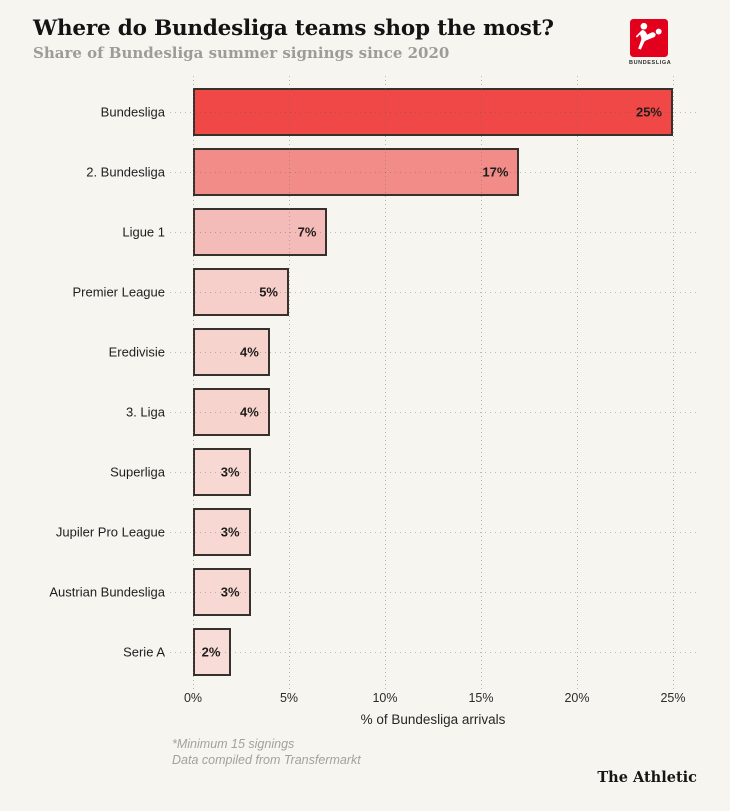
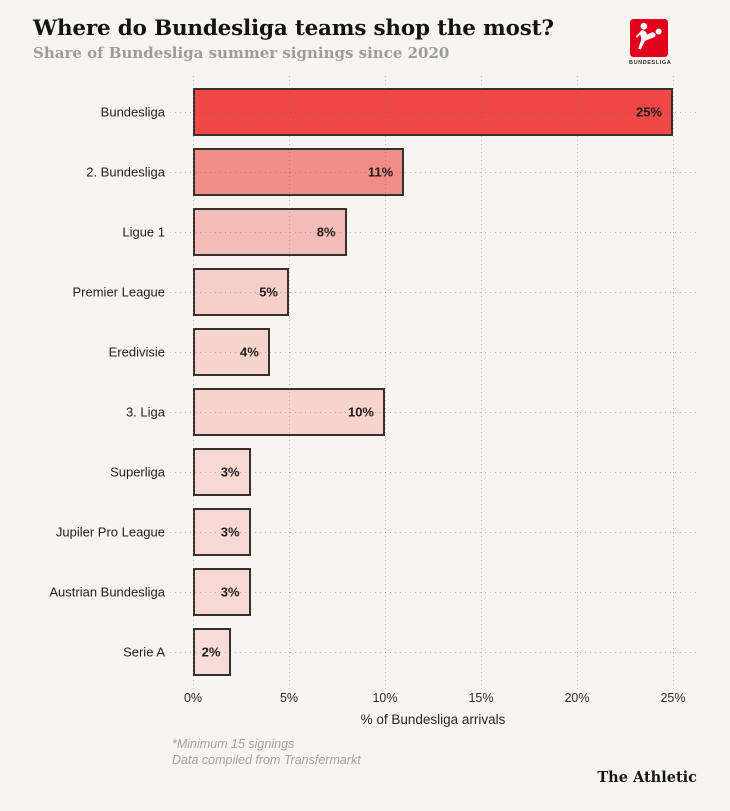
2. Bundesliga: 17% -> 11%
Ligue 1: 7% -> 8%
3. Liga: 4% -> 10%
